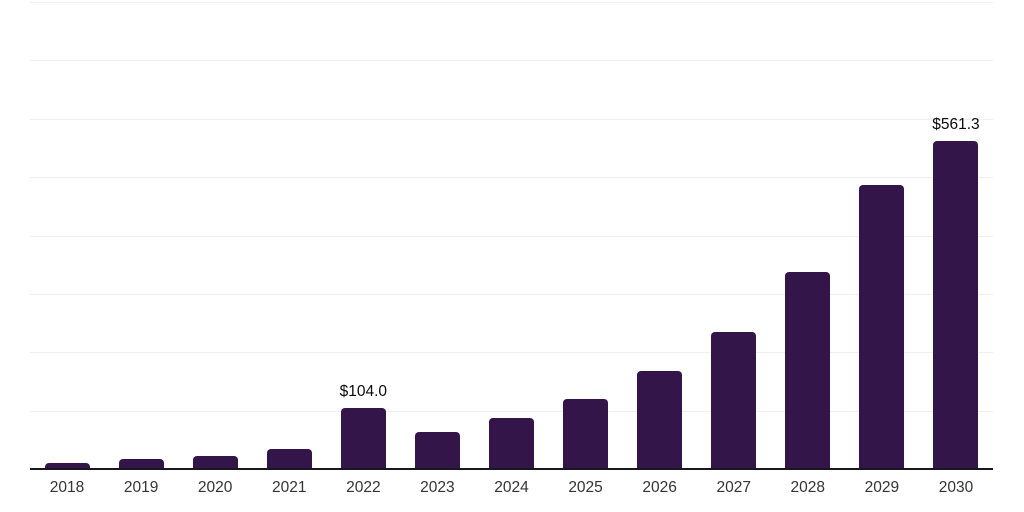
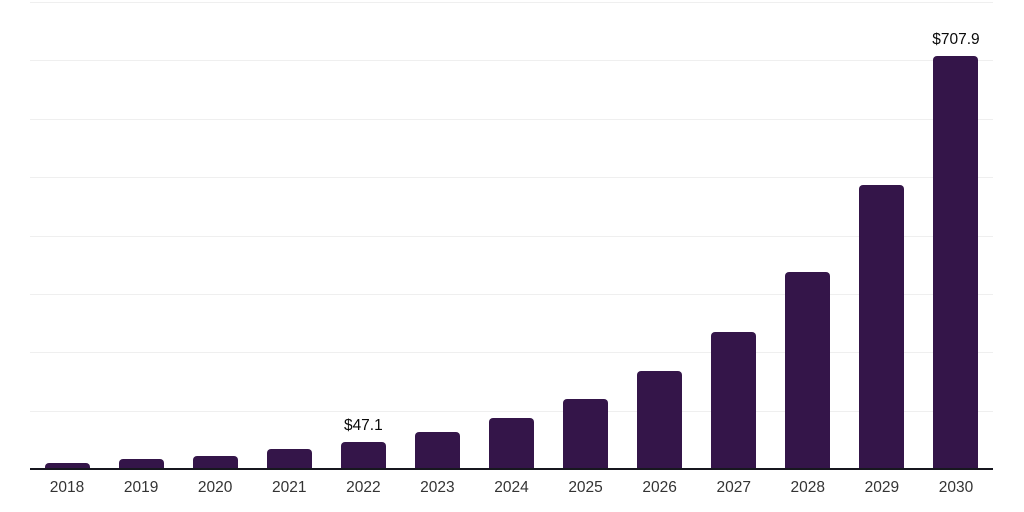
2022: $104.0 -> $47.1
2030: $561.3 -> $707.9
